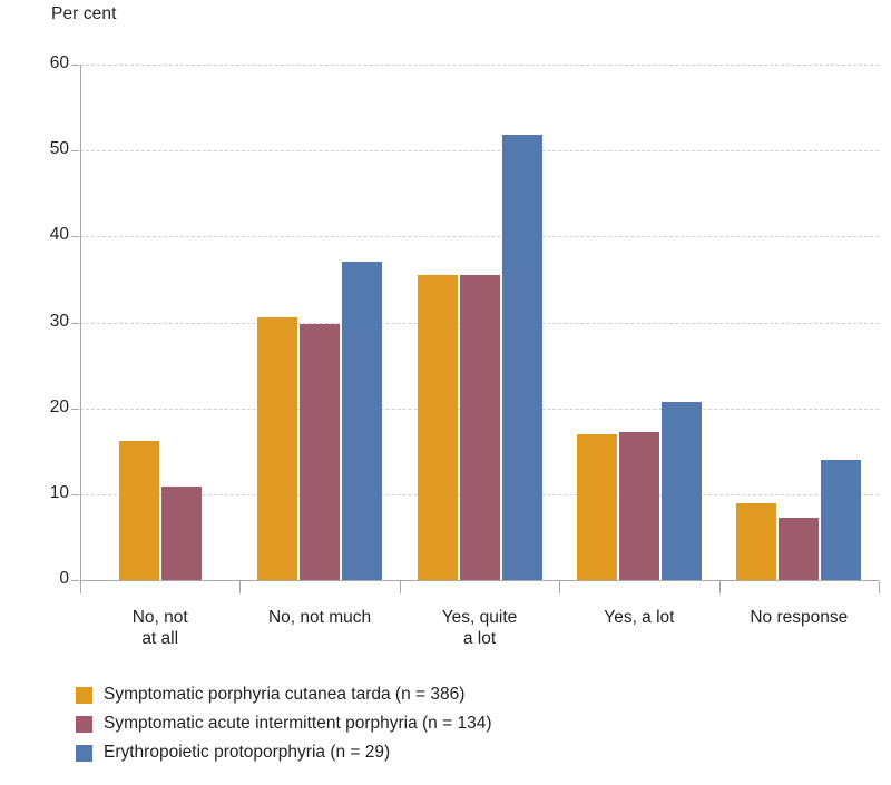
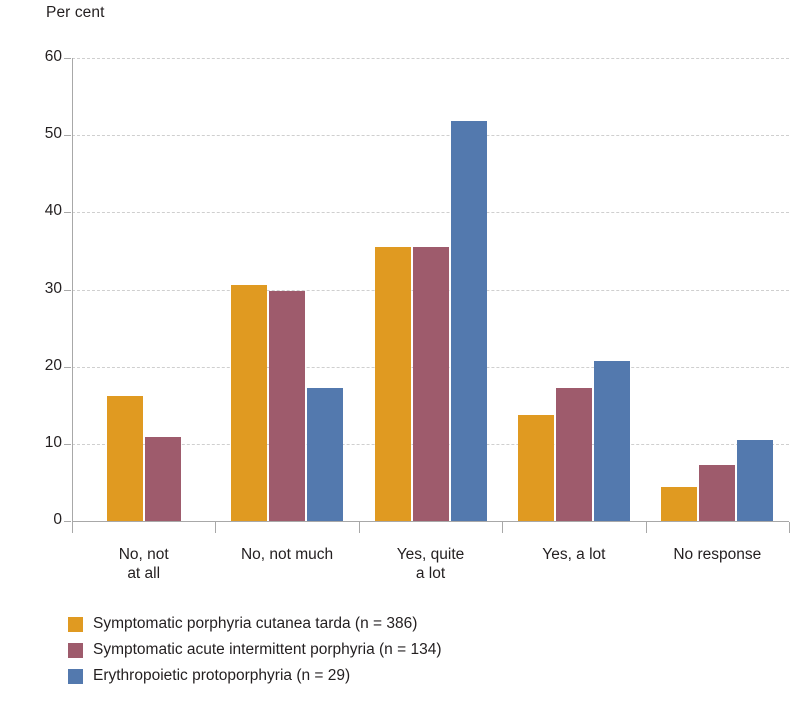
Erythropoietic protoporphyria (n = 29)/No, not much: 37 -> 17
Symptomatic porphyria cutanea tarda (n = 386)/Yes, a lot: 17 -> 14
Symptomatic porphyria cutanea tarda (n = 386)/No response: 9 -> 4
Erythropoietic protoporphyria (n = 29)/No response: 14 -> 10
